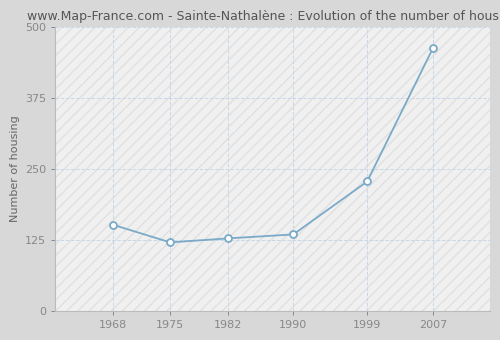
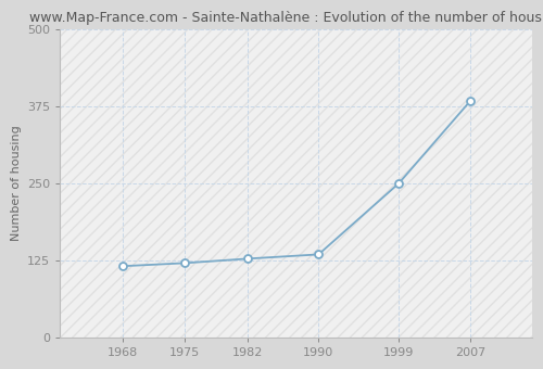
1968: 152 -> 116
1999: 228 -> 250
2007: 462 -> 383
